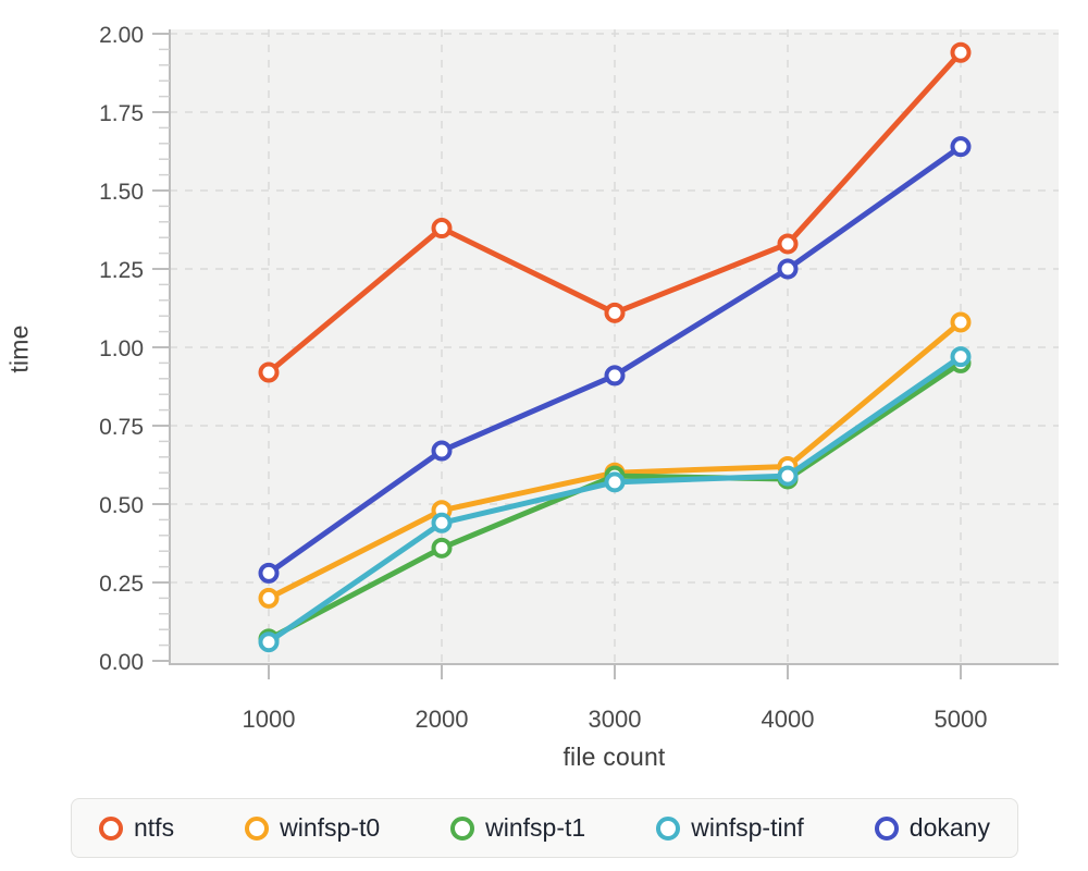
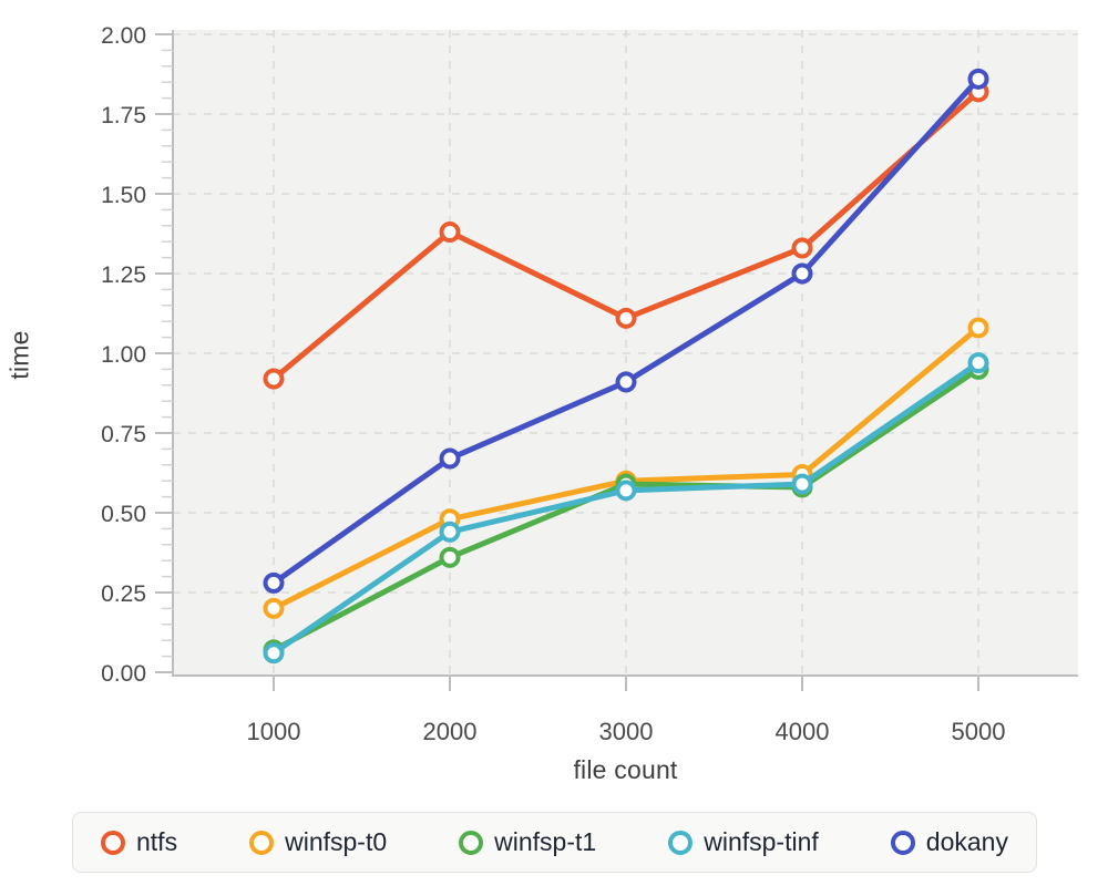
ntfs/5000: 1.94 -> 1.82
dokany/5000: 1.64 -> 1.86
